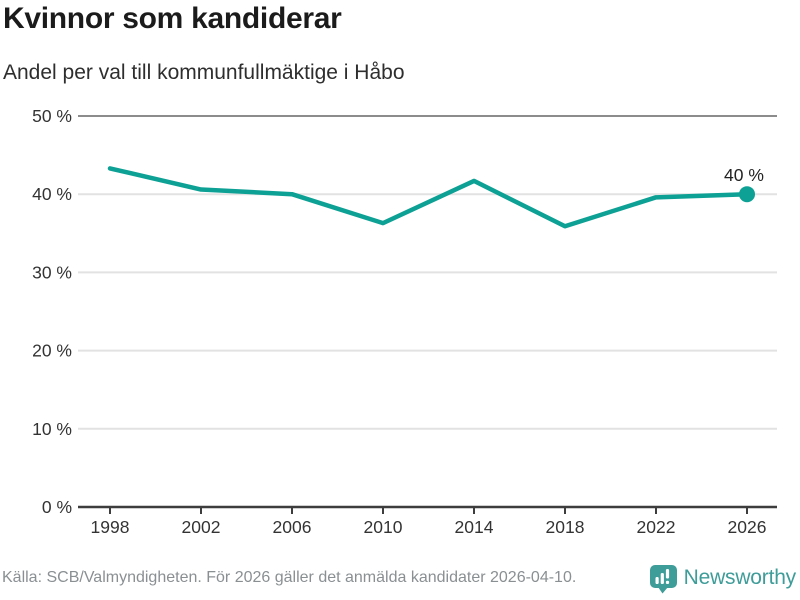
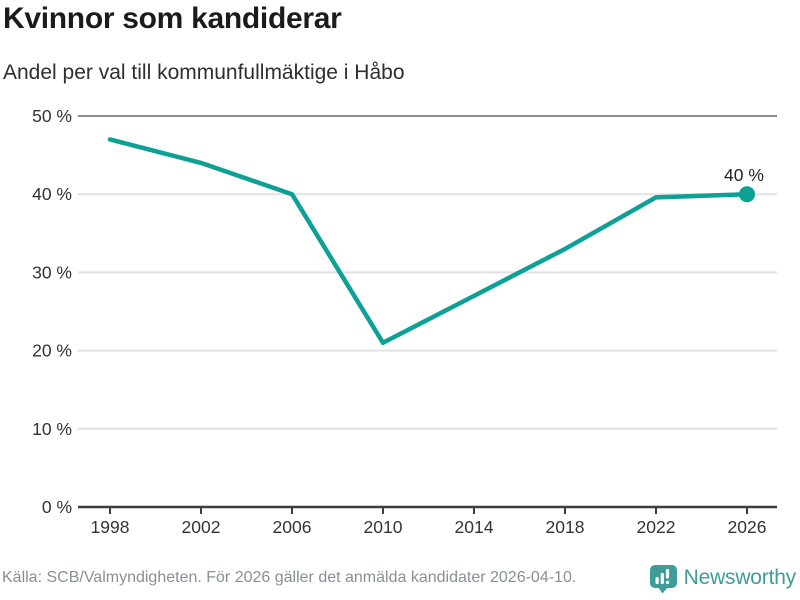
1998: 43% -> 47%
2002: 41% -> 44%
2010: 36% -> 21%
2014: 42% -> 27%
2018: 36% -> 33%
